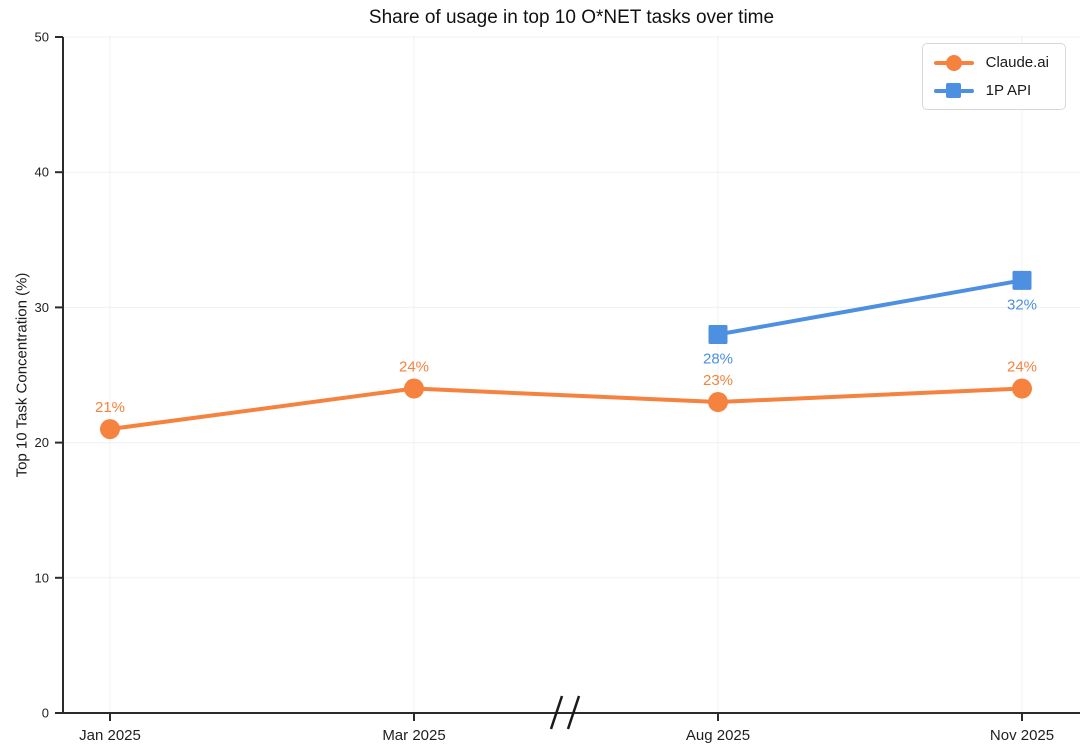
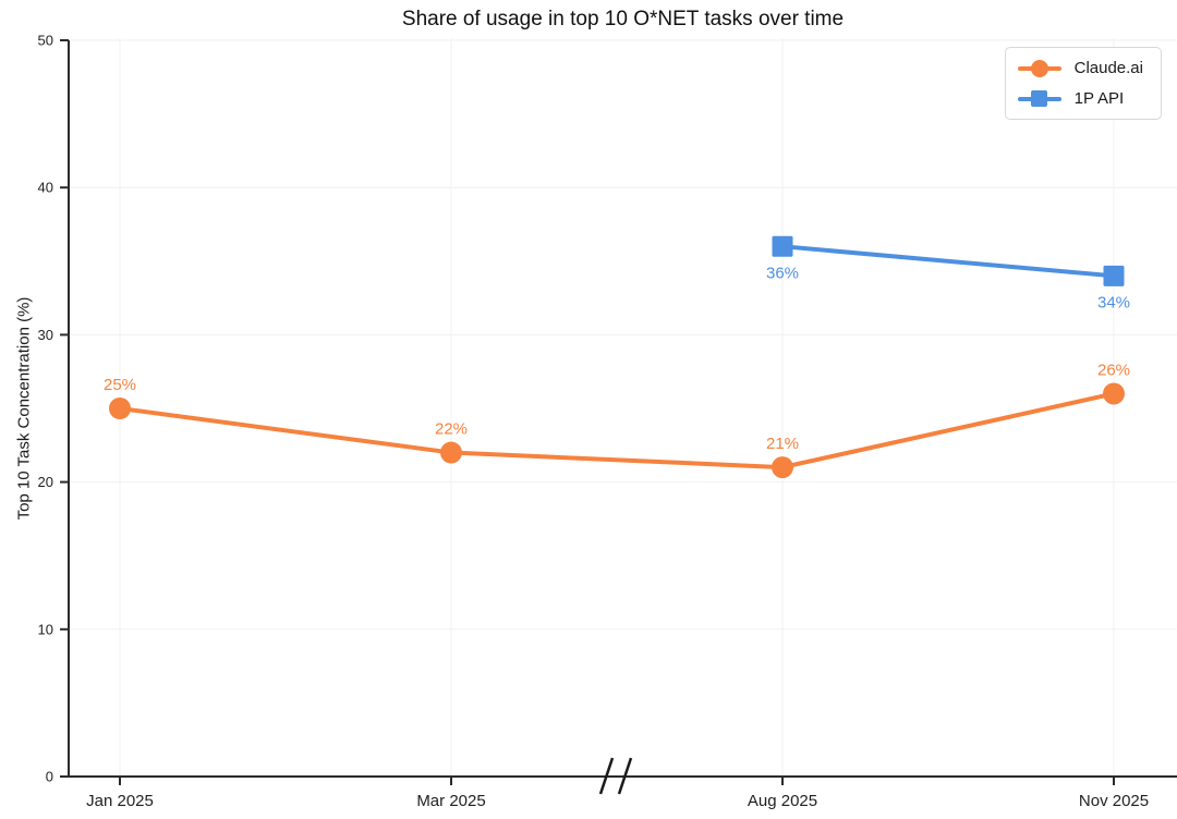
Claude.ai/Jan 2025: 21% -> 25%
Claude.ai/Mar 2025: 24% -> 22%
Claude.ai/Aug 2025: 23% -> 21%
1P API/Aug 2025: 28% -> 36%
Claude.ai/Nov 2025: 24% -> 26%
1P API/Nov 2025: 32% -> 34%
